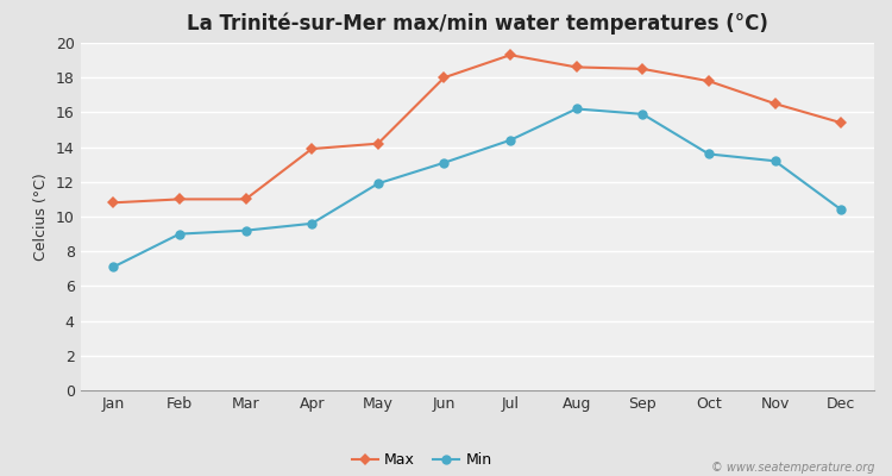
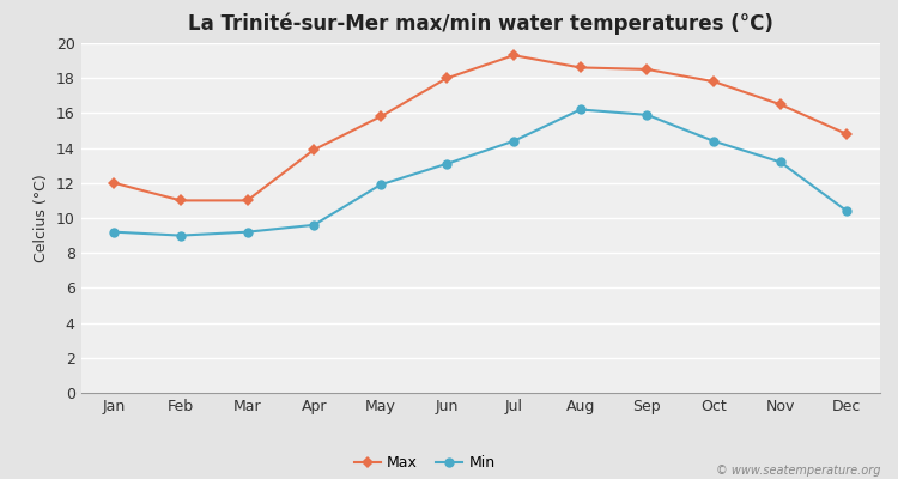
Max/Jan: 10.8 -> 12.0
Min/Jan: 7.1 -> 9.2
Max/May: 14.2 -> 15.8
Min/Oct: 13.6 -> 14.4
Max/Dec: 15.4 -> 14.8
